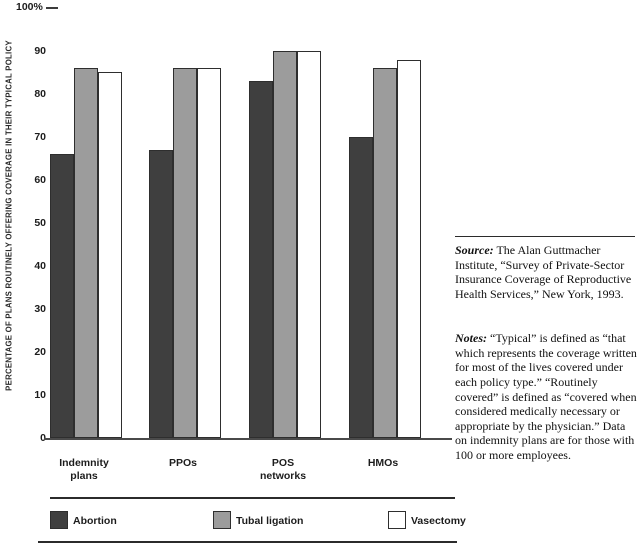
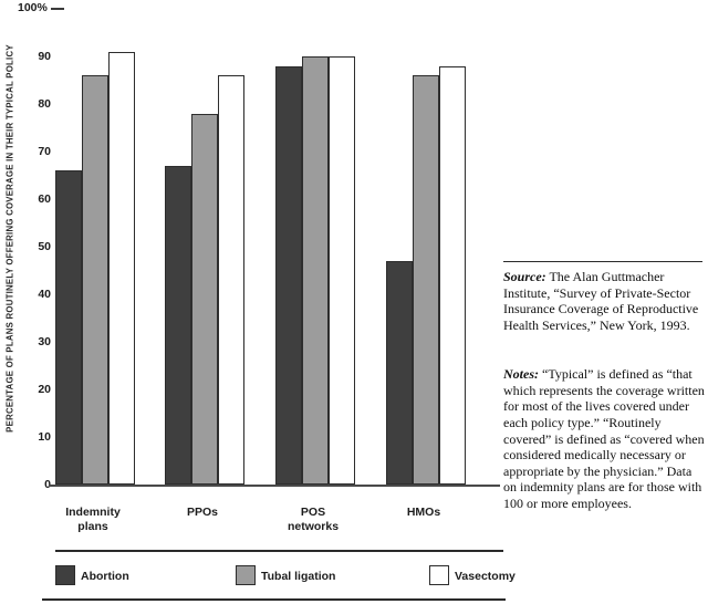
Vasectomy/Indemnity plans: 85 -> 91
Tubal ligation/PPOs: 86 -> 78
Abortion/POS networks: 83 -> 88
Abortion/HMOs: 70 -> 47
